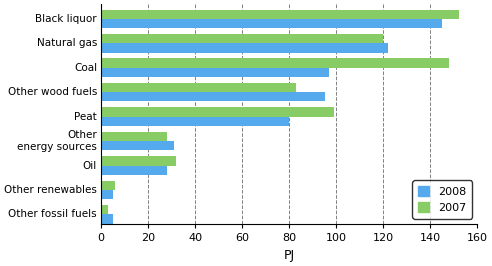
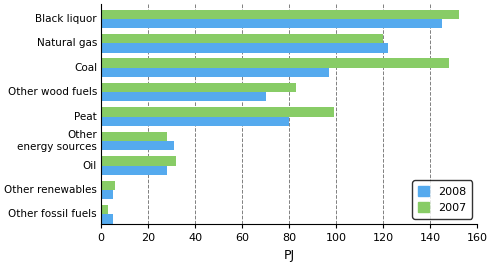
2008/Other wood fuels: 95 -> 70
